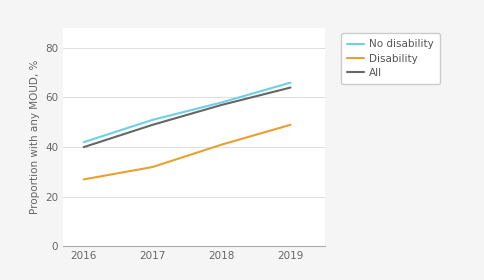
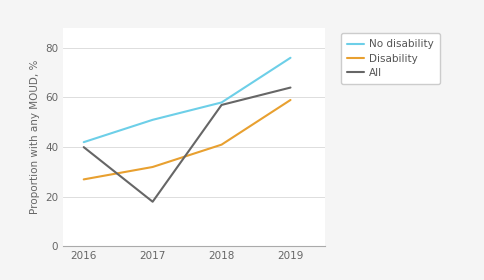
All/2017: 49 -> 18
No disability/2019: 66 -> 76
Disability/2019: 49 -> 59
